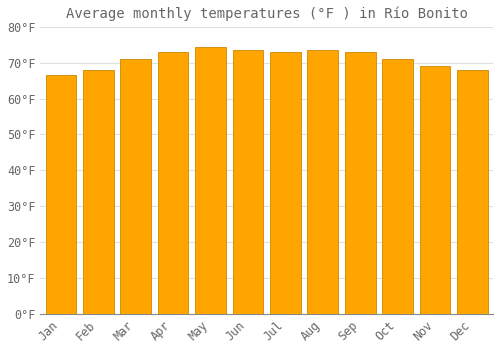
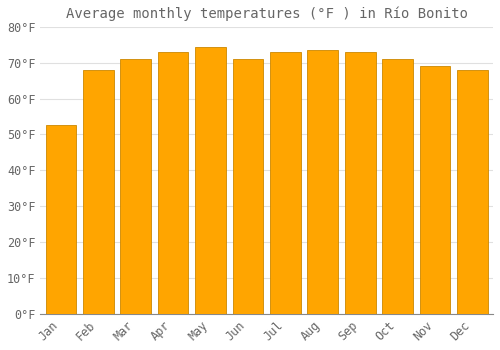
Jan: 66.5°F -> 52.5°F
Jun: 73.5°F -> 71.0°F
